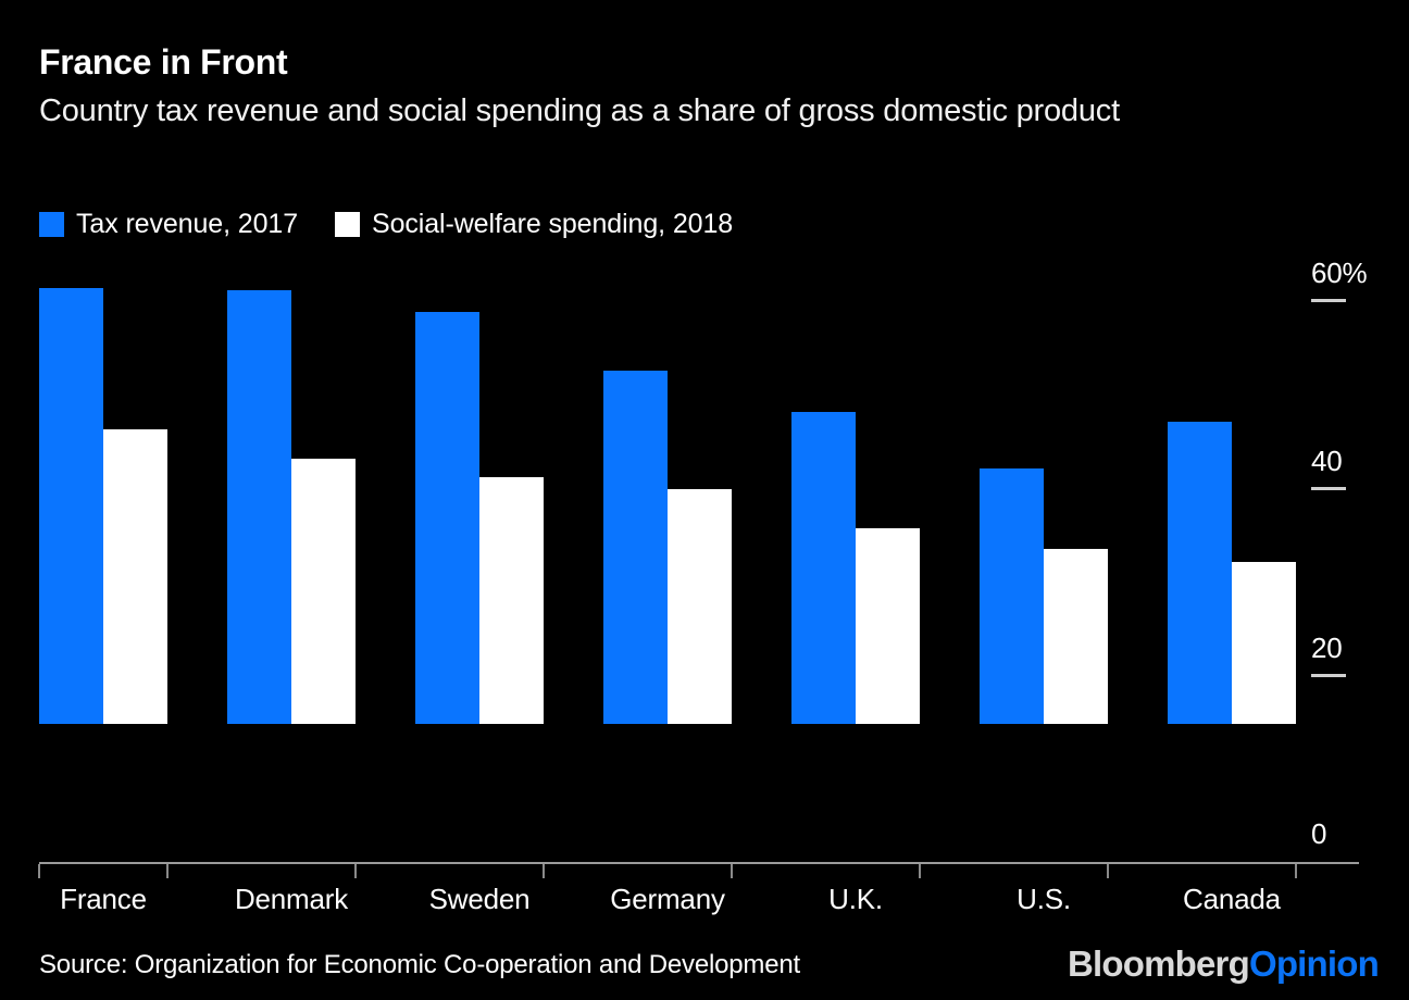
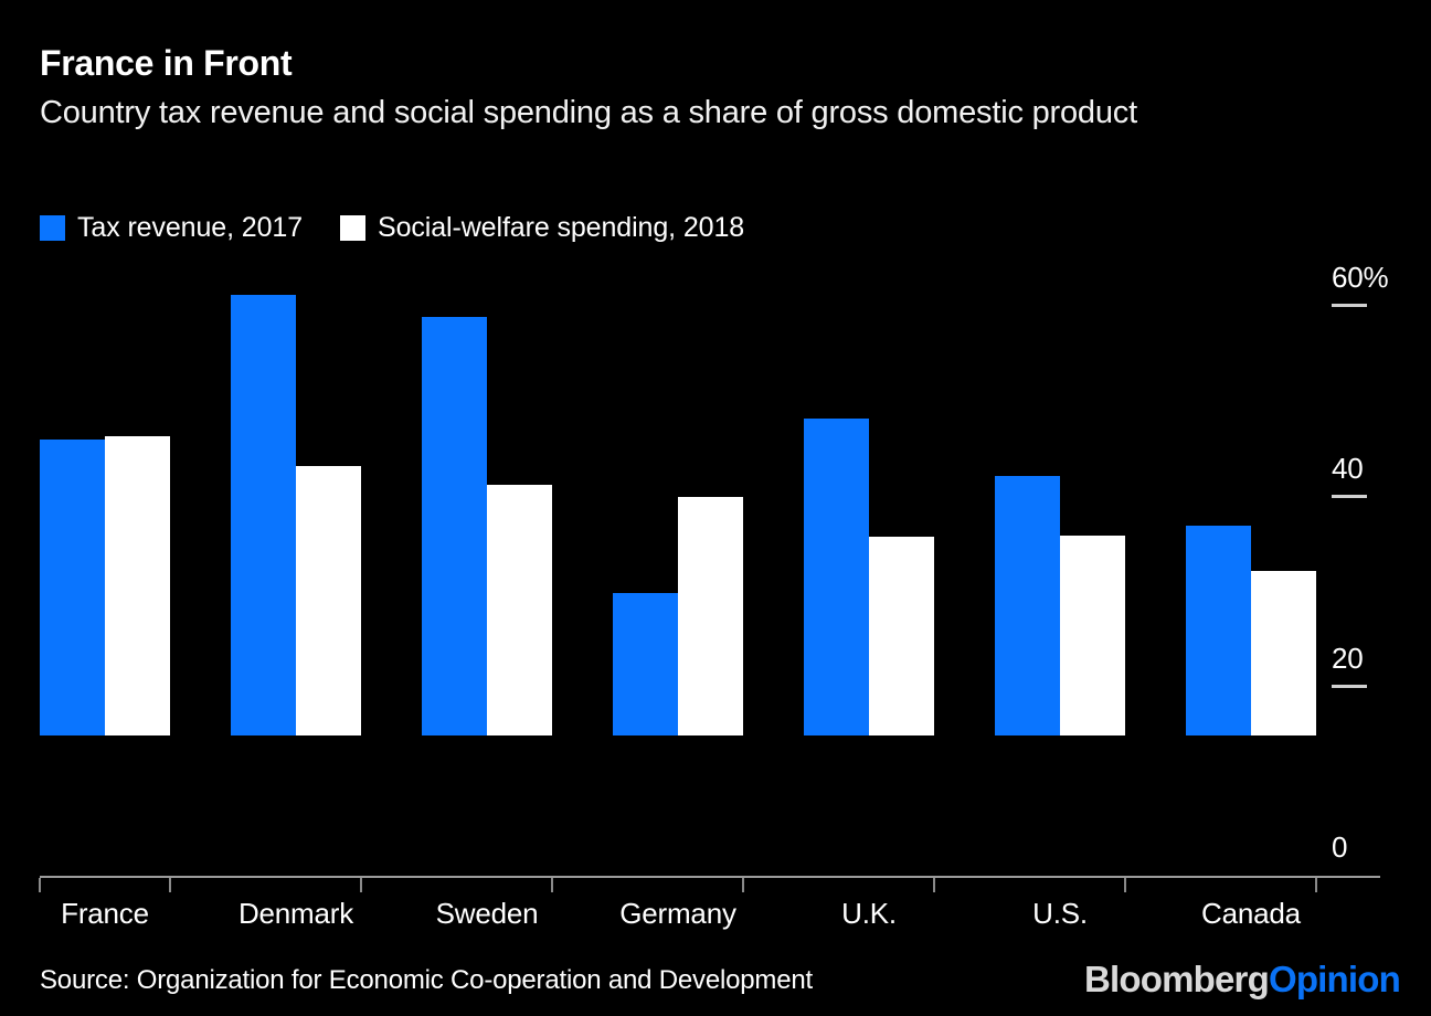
Tax revenue, 2017/France: 46% -> 31%
Tax revenue, 2017/Germany: 38% -> 15%
Social-welfare spending, 2018/U.S.: 19% -> 21%
Tax revenue, 2017/Canada: 32% -> 22%
